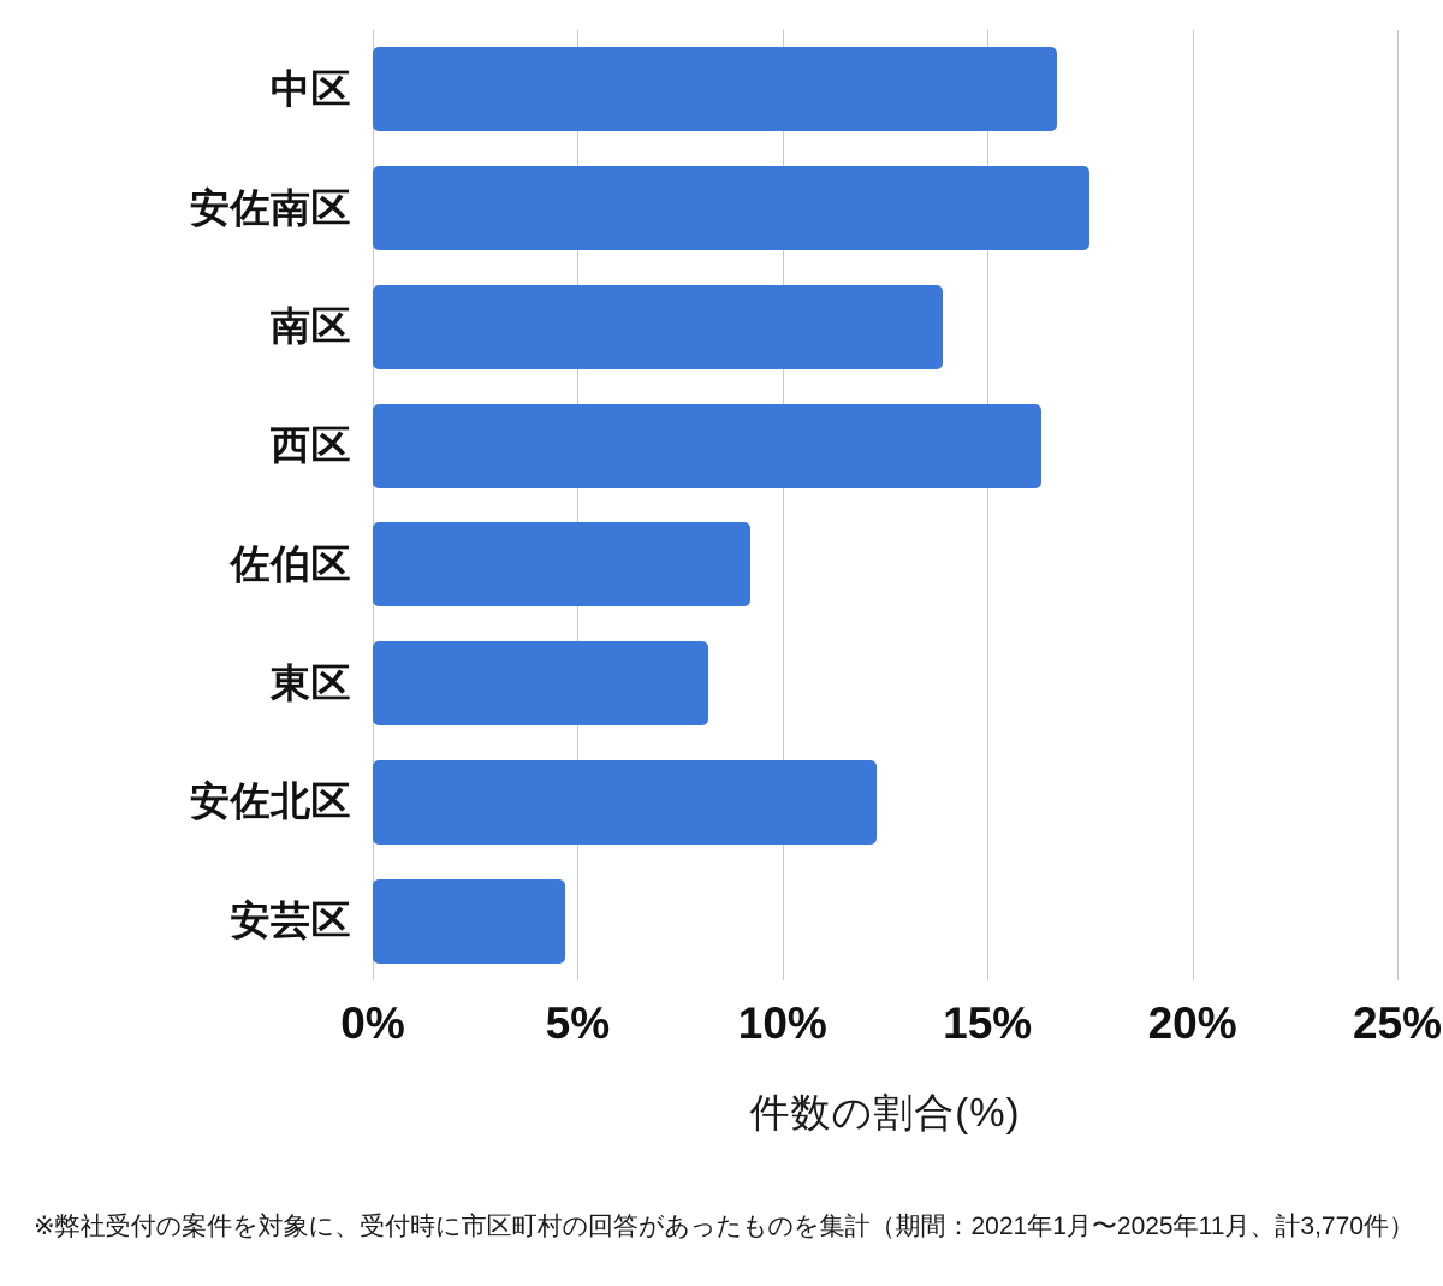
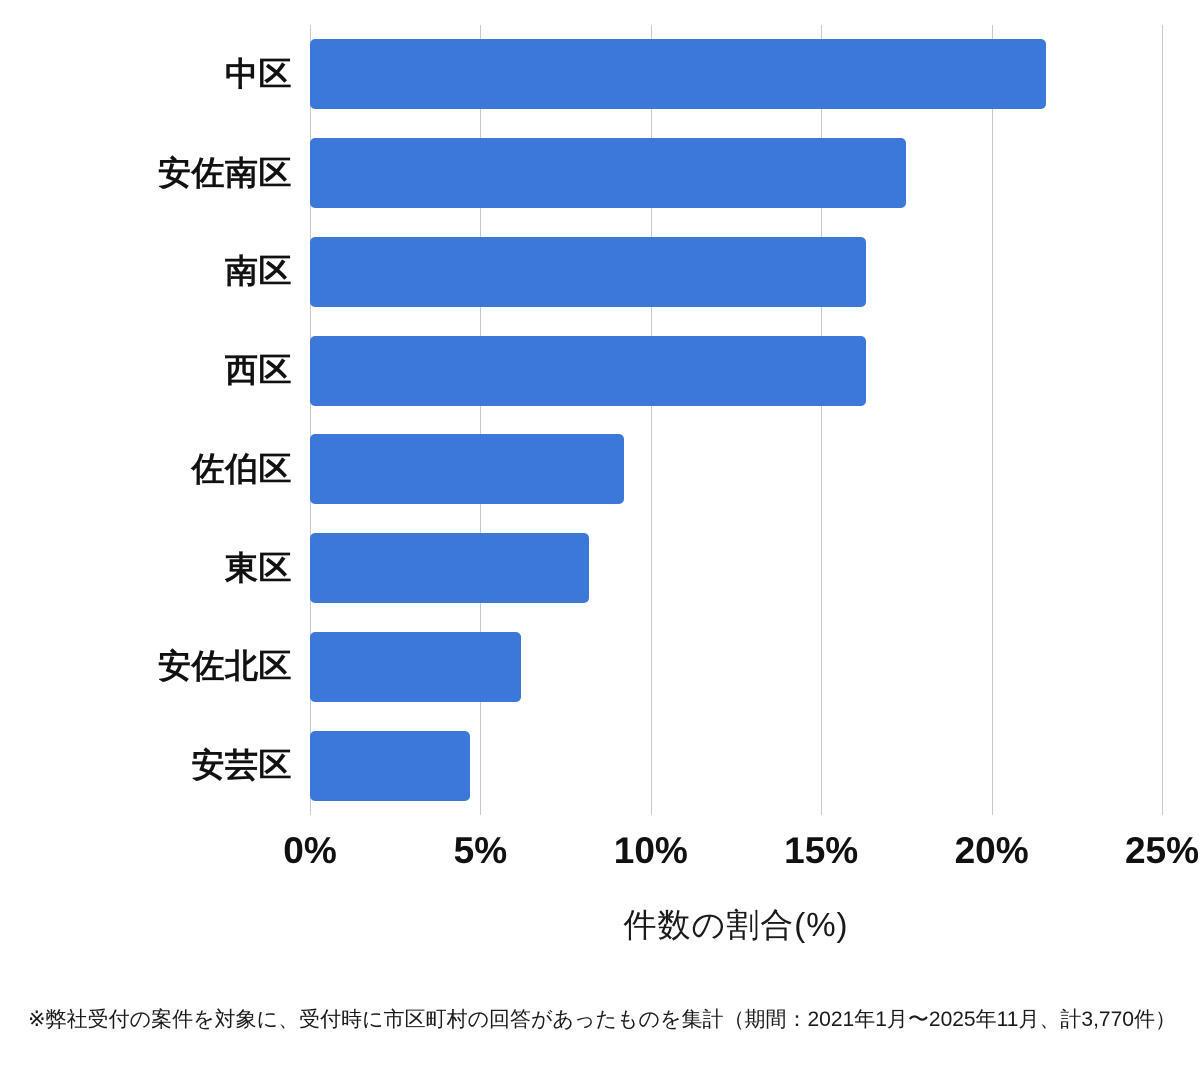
中区: 16.7% -> 21.6%
南区: 13.9% -> 16.3%
安佐北区: 12.3% -> 6.2%
